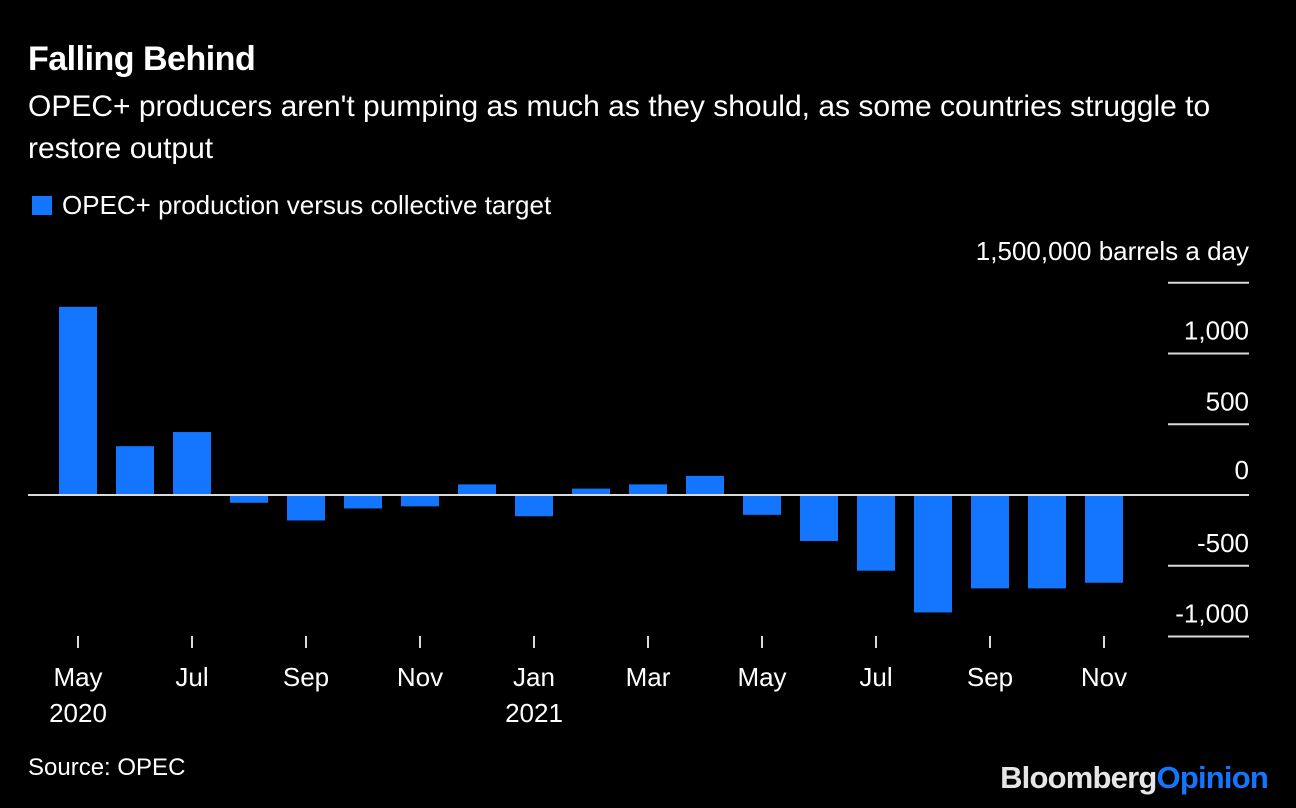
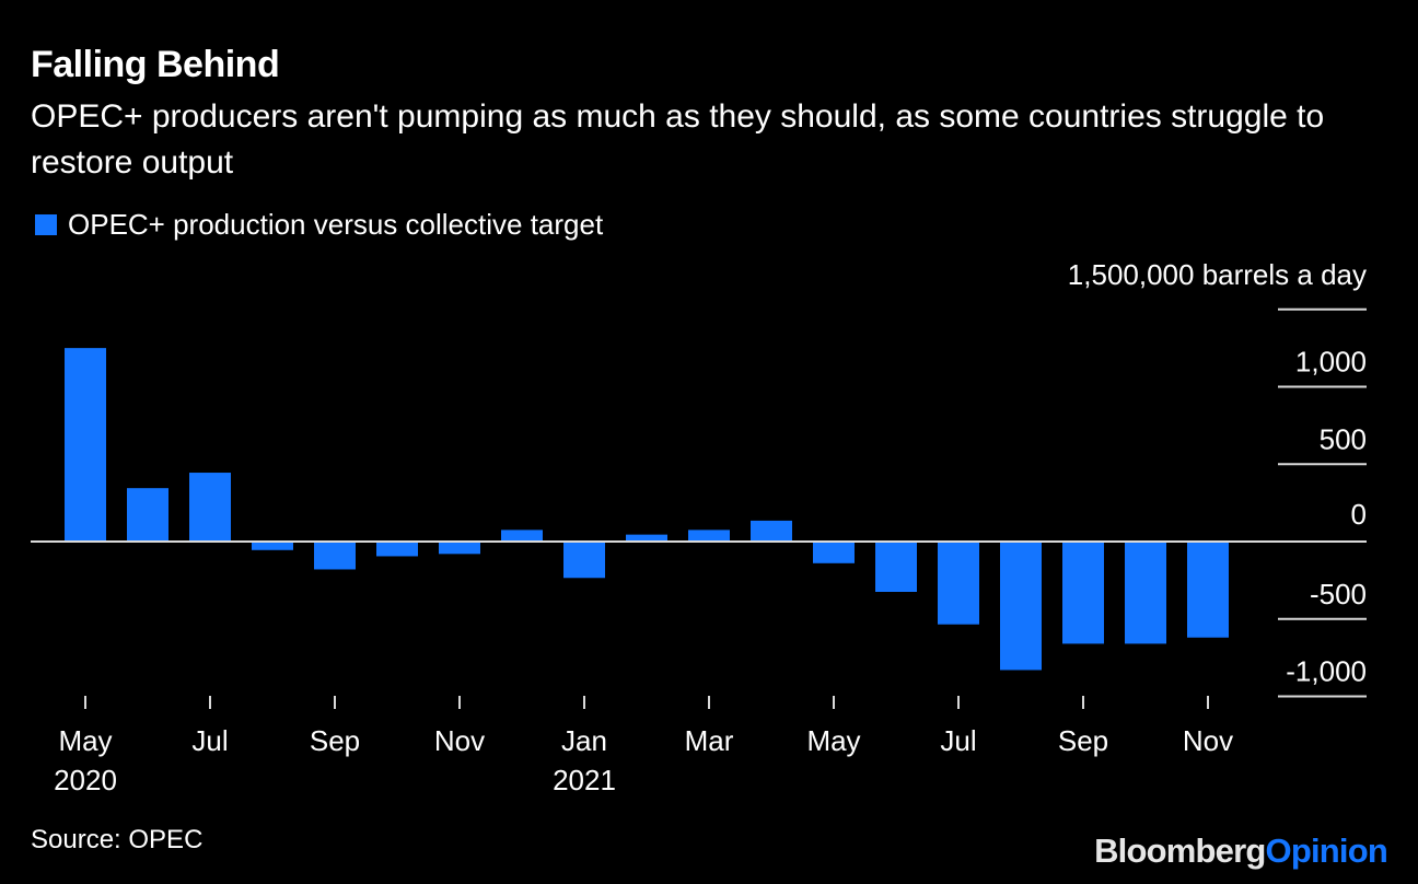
May 2020: 1330 -> 1250
Jan 2021: -150 -> -240
